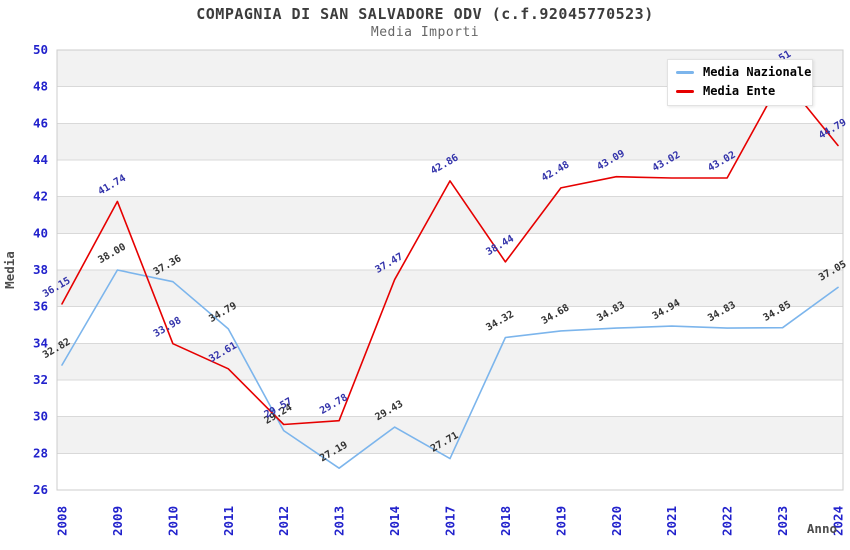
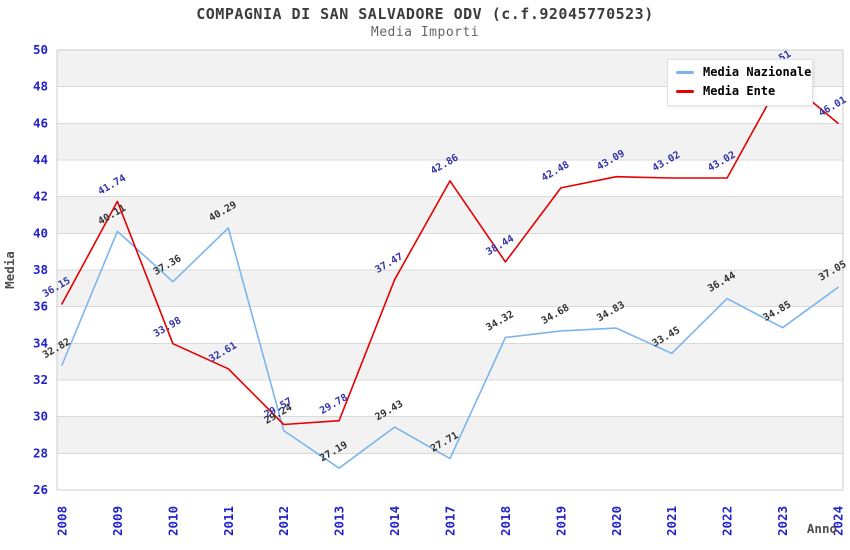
Media Nazionale/2009: 38.00 -> 40.11
Media Nazionale/2011: 34.79 -> 40.29
Media Nazionale/2021: 34.94 -> 33.45
Media Nazionale/2022: 34.83 -> 36.44
Media Ente/2024: 44.79 -> 46.01
